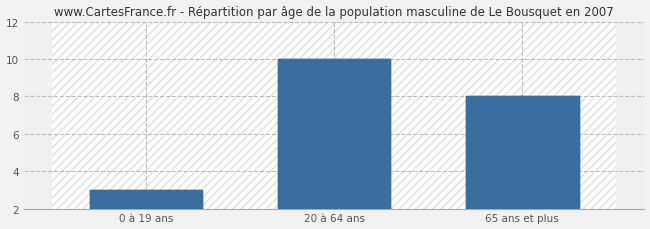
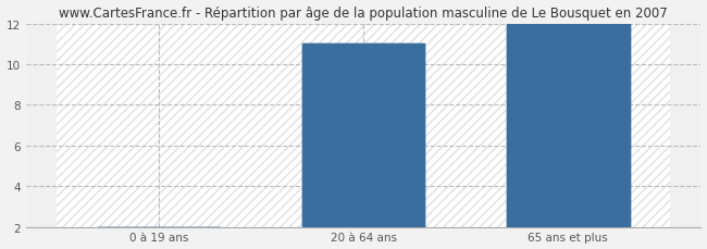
0 à 19 ans: 3 -> 2
20 à 64 ans: 10 -> 11
65 ans et plus: 8 -> 12
